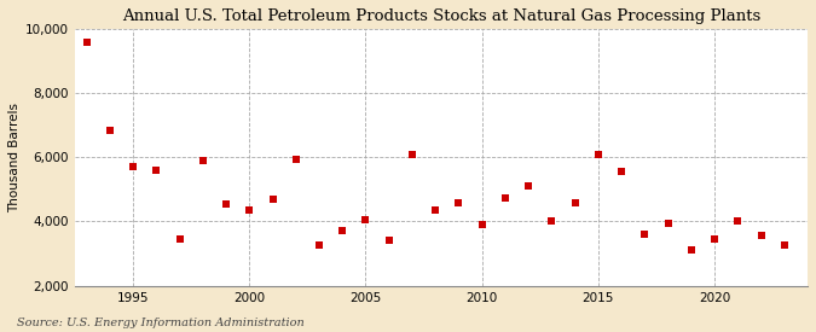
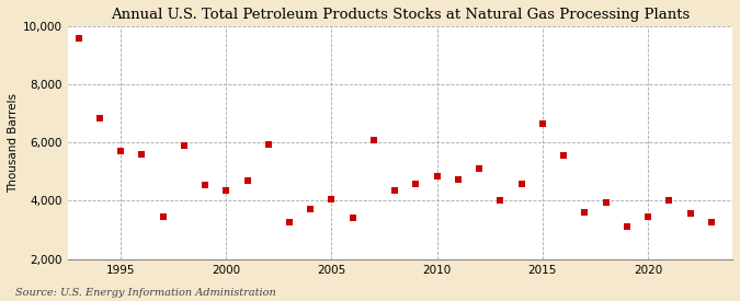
2010: 3,900 -> 4,850
2015: 6,100 -> 6,650
